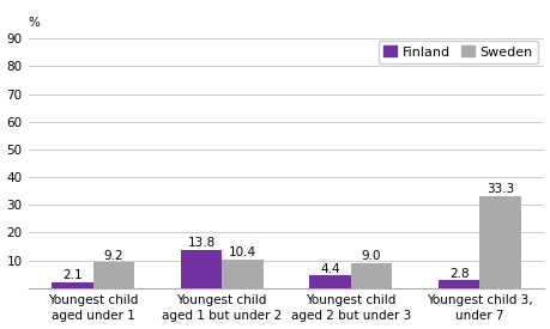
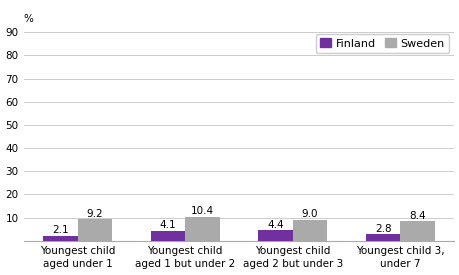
Finland/Youngest child aged 1 but under 2: 13.8 -> 4.1
Sweden/Youngest child 3, under 7: 33.3 -> 8.4
